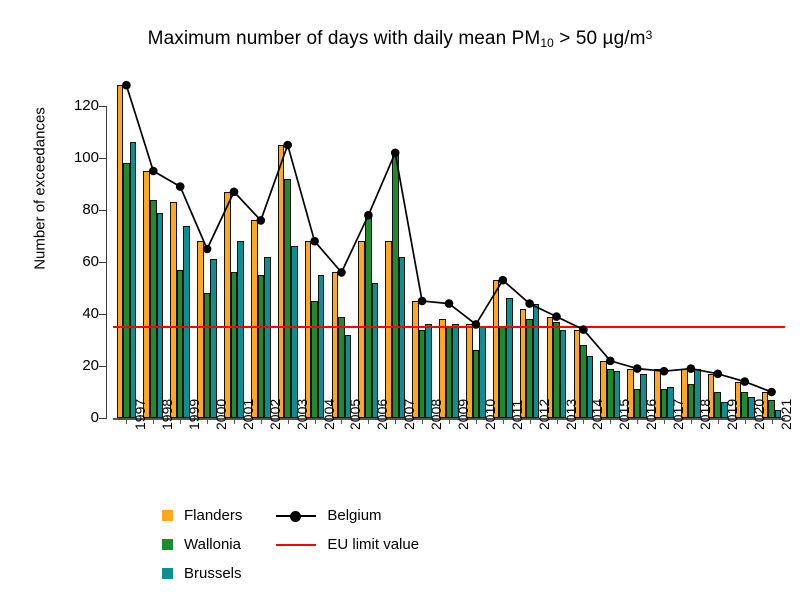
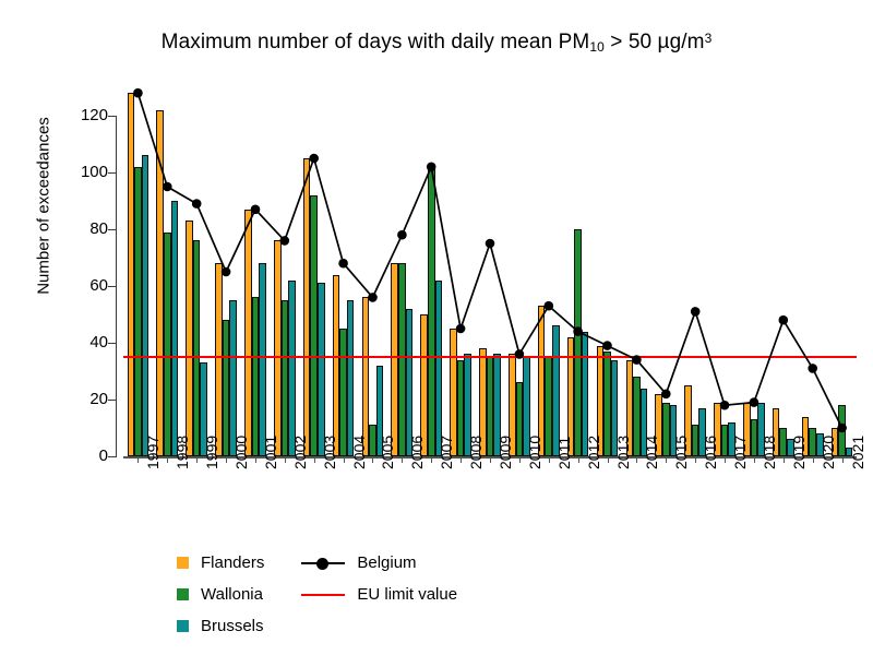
Wallonia/1997: 98 -> 102
Flanders/1998: 95 -> 122
Wallonia/1998: 84 -> 79
Brussels/1998: 79 -> 90
Wallonia/1999: 57 -> 76
Brussels/1999: 74 -> 33
Brussels/2000: 61 -> 55
Brussels/2003: 66 -> 61
Flanders/2004: 68 -> 64
Wallonia/2005: 39 -> 11
Wallonia/2006: 78 -> 68
Flanders/2007: 68 -> 50
Belgium/2009: 44 -> 75
Wallonia/2012: 38 -> 80
Flanders/2016: 19 -> 25
Belgium/2016: 19 -> 51
Belgium/2019: 17 -> 48
Belgium/2020: 14 -> 31
Wallonia/2021: 7 -> 18
